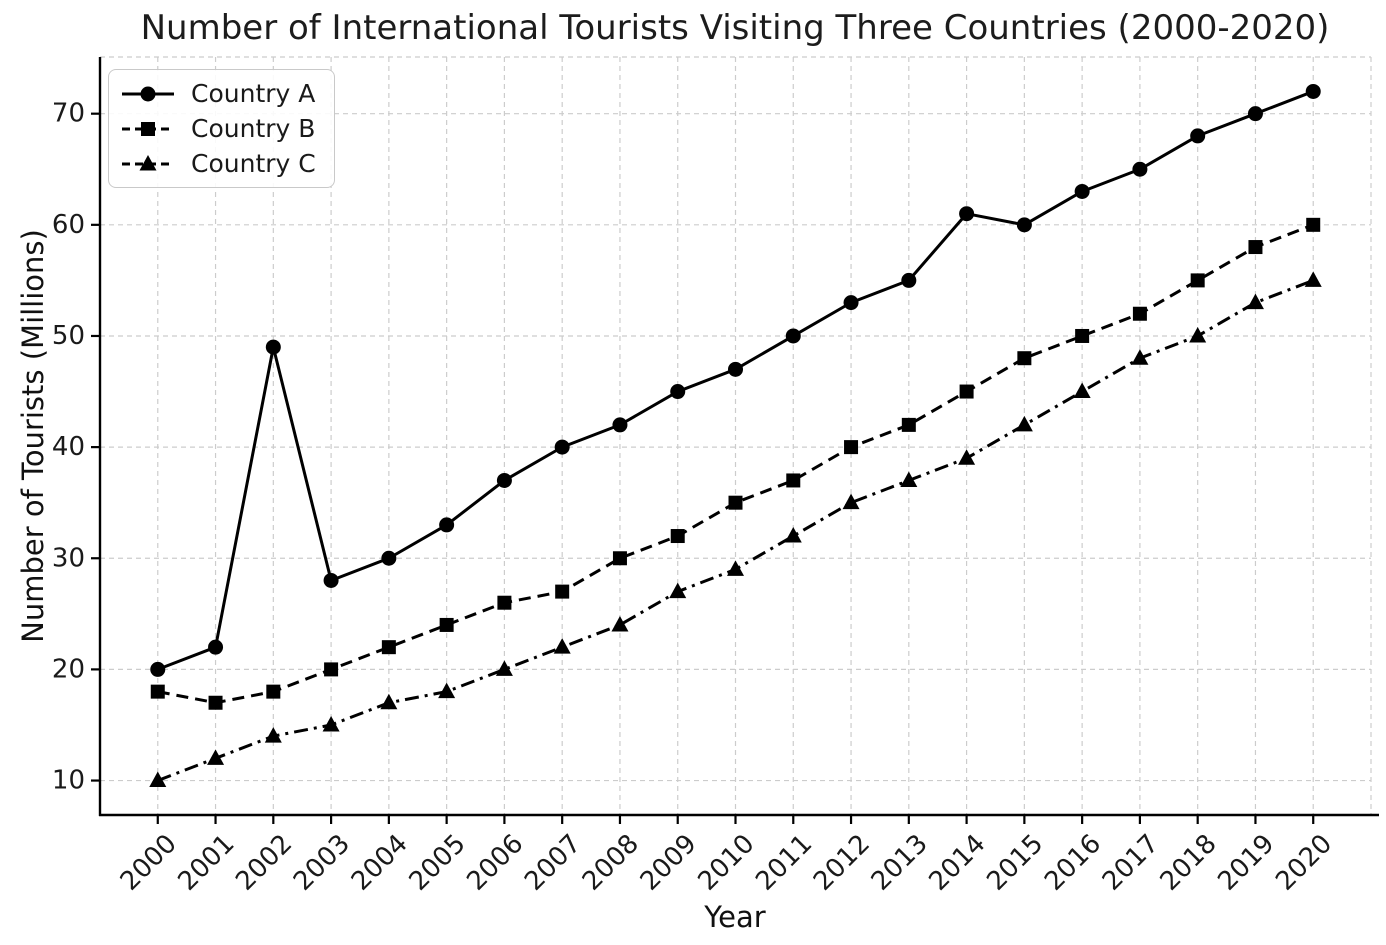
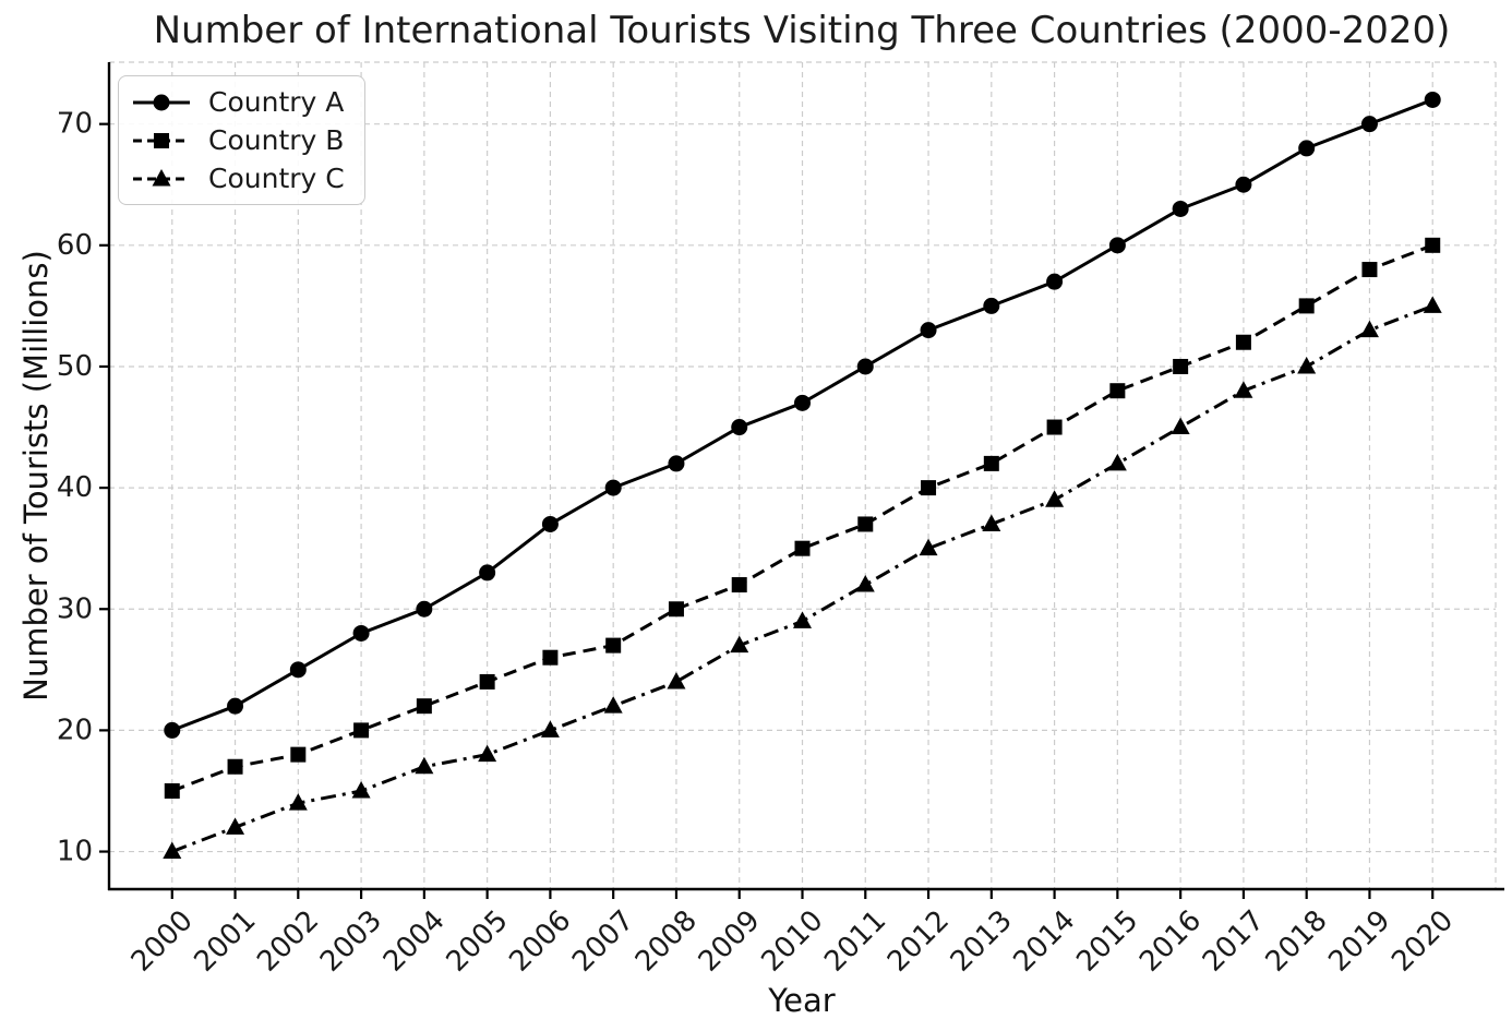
Country B/2000: 18 -> 15
Country A/2002: 49 -> 25
Country A/2014: 61 -> 57
